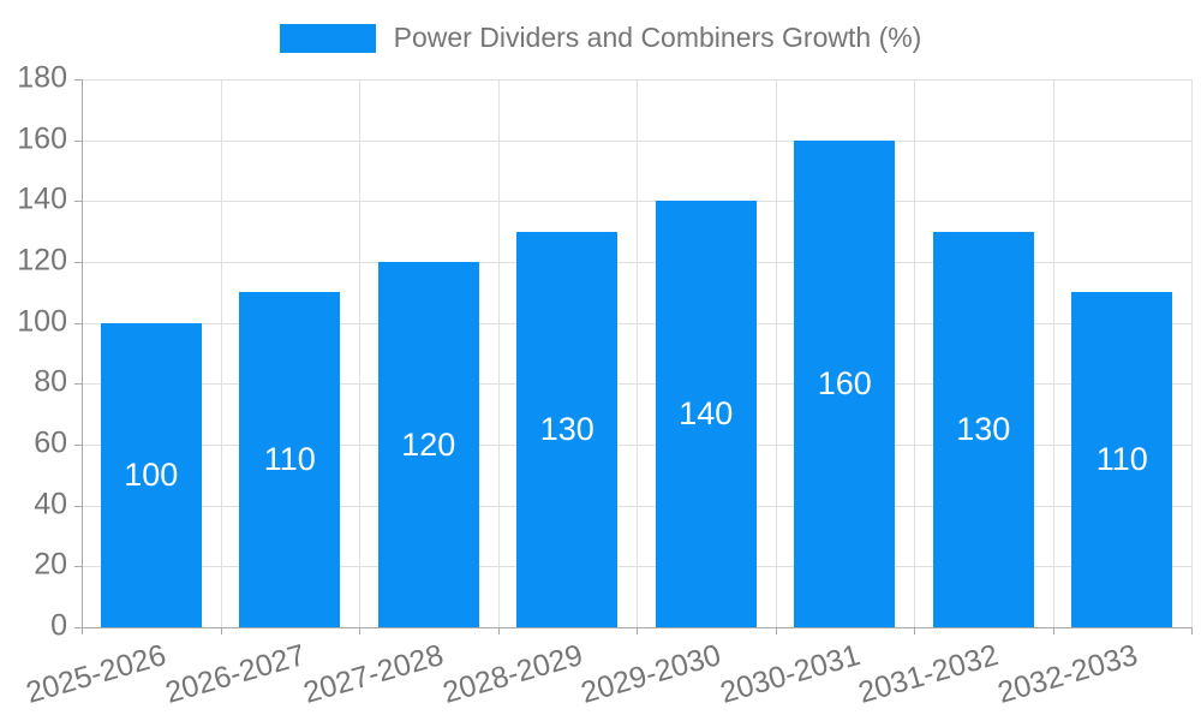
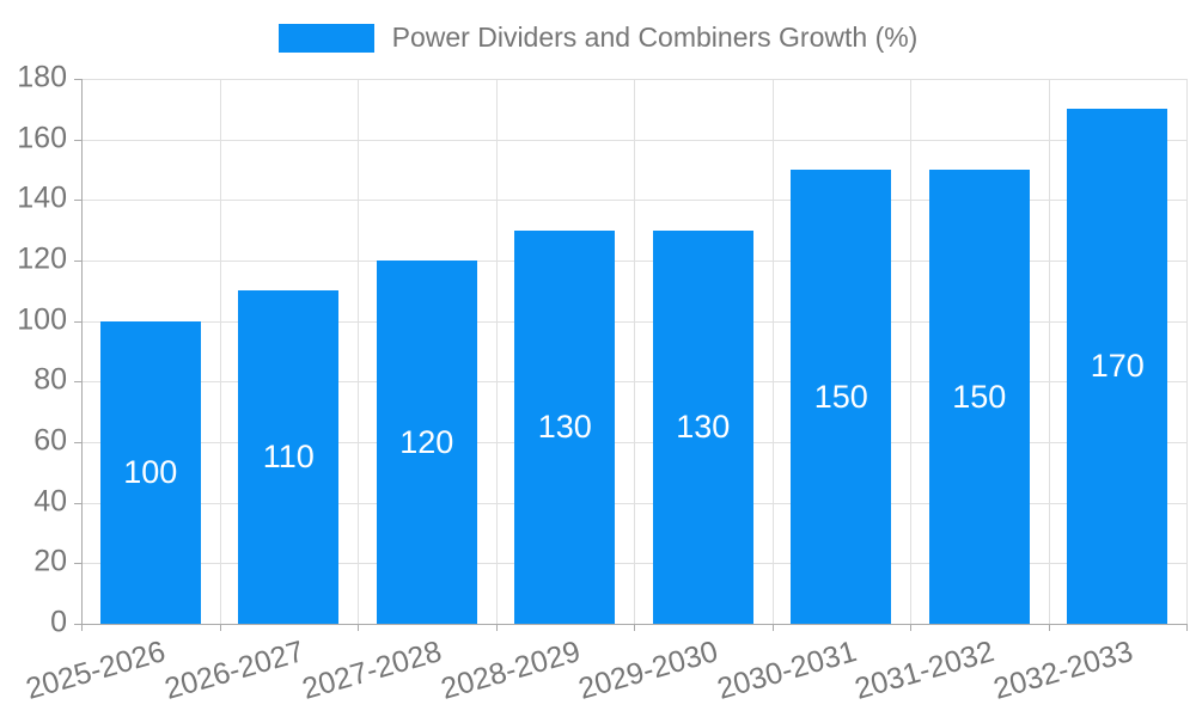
2029-2030: 140 -> 130
2030-2031: 160 -> 150
2031-2032: 130 -> 150
2032-2033: 110 -> 170
